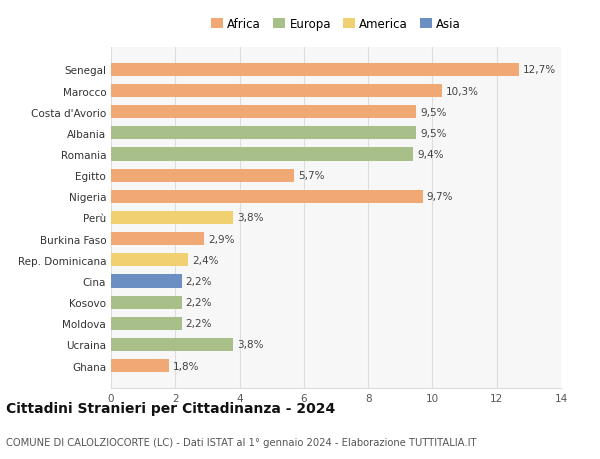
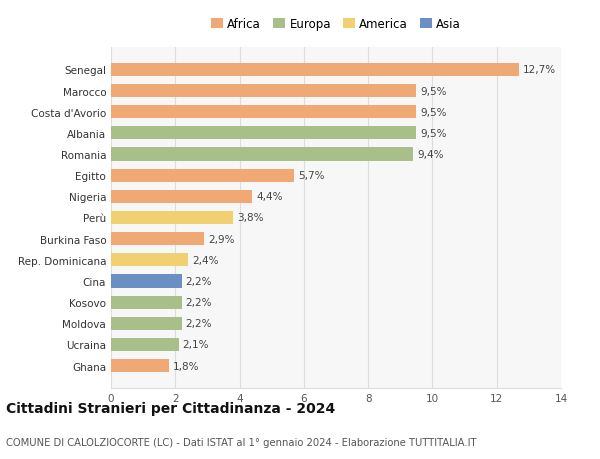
Marocco: 10,3% -> 9,5%
Nigeria: 9,7% -> 4,4%
Ucraina: 3,8% -> 2,1%
